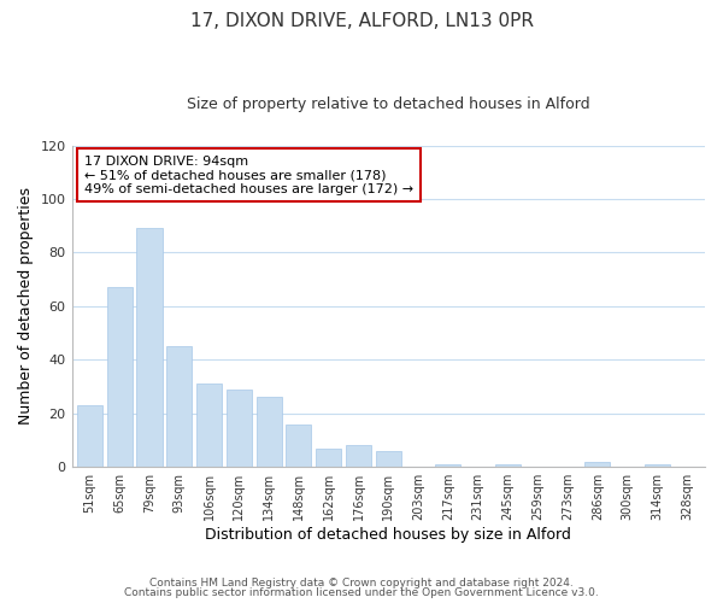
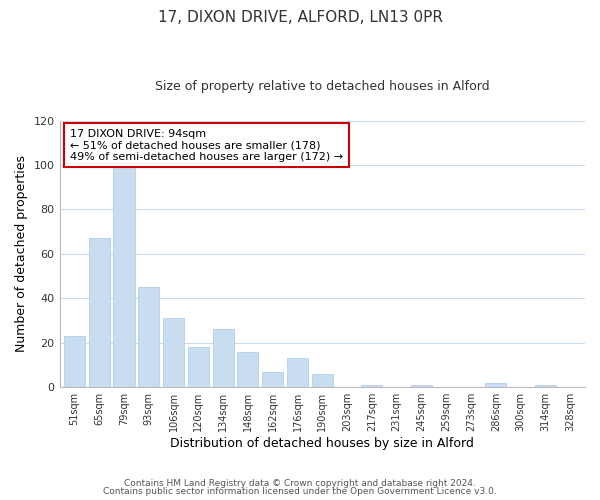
79sqm: 89 -> 99
120sqm: 29 -> 18
176sqm: 8 -> 13
